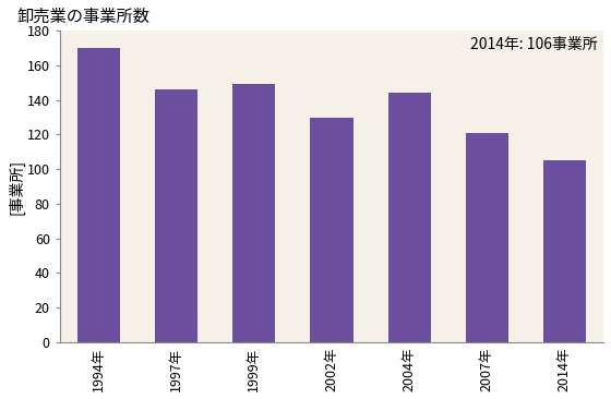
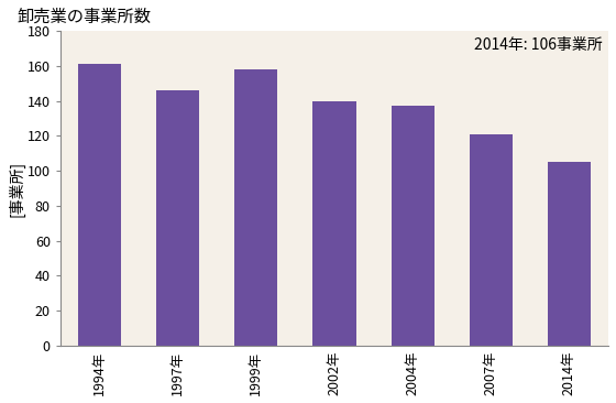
1994年: 170 -> 161
1999年: 149 -> 158
2002年: 130 -> 140
2004年: 144 -> 137
